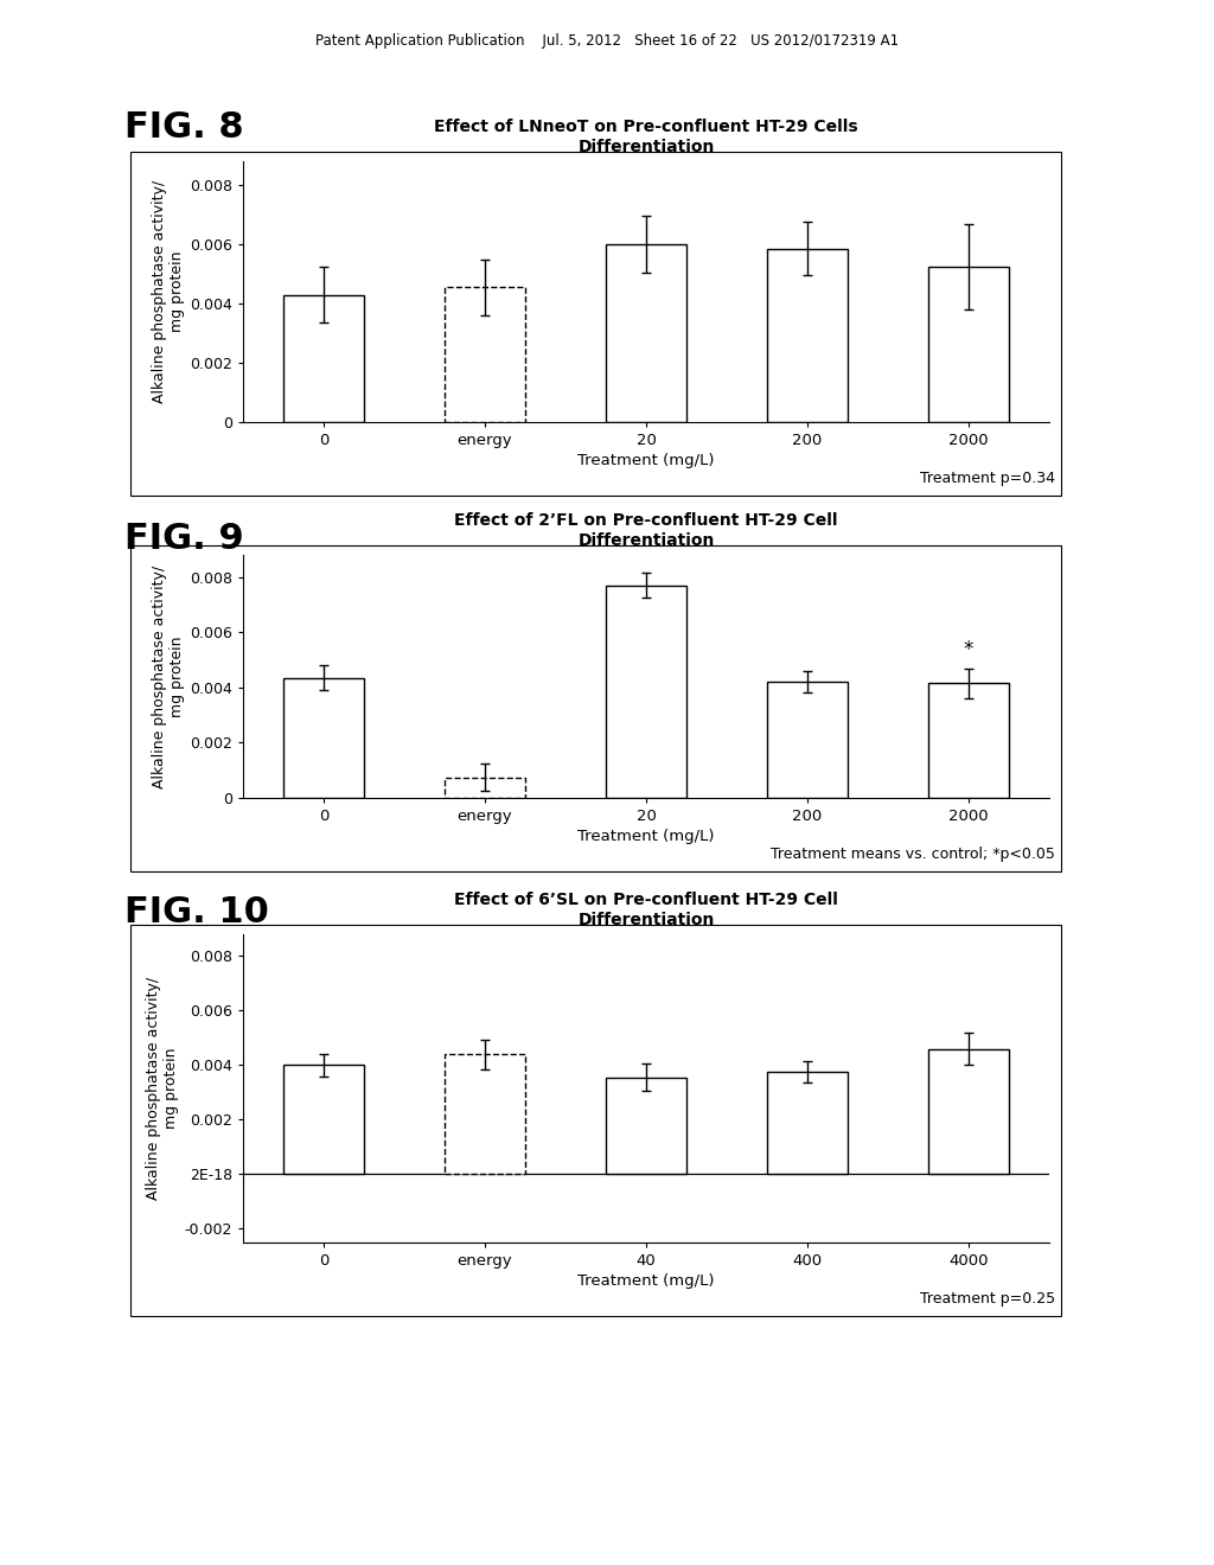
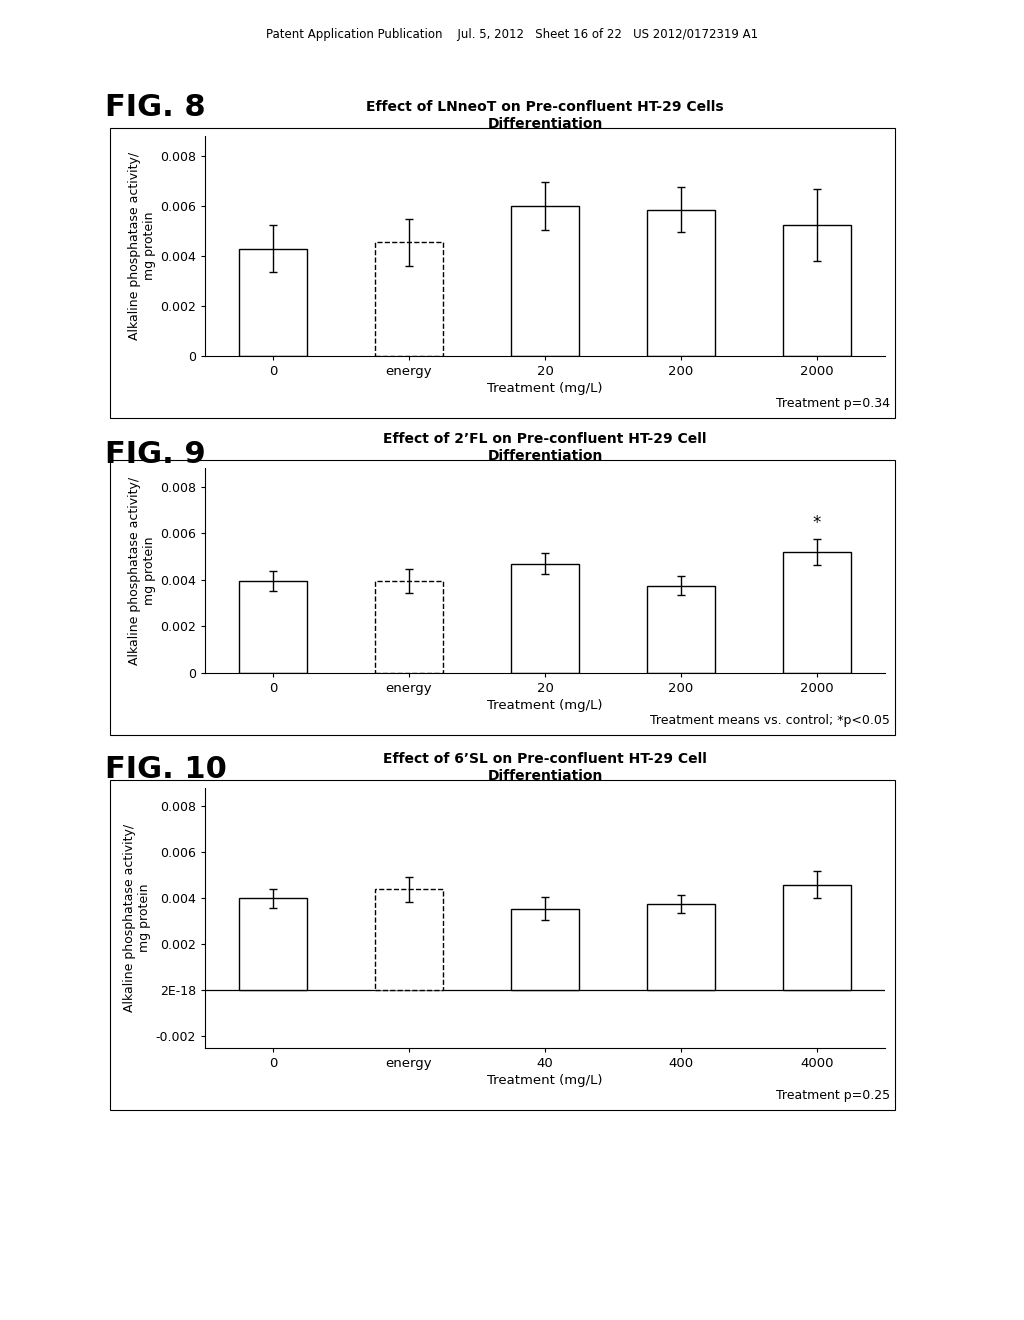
Effect of 2’FL on Pre-confluent HT-29 Cell Differentiation/0: 0.00435 -> 0.00395
Effect of 2’FL on Pre-confluent HT-29 Cell Differentiation/energy: 0.00075 -> 0.00395
Effect of 2’FL on Pre-confluent HT-29 Cell Differentiation/20: 0.00770 -> 0.00470
Effect of 2’FL on Pre-confluent HT-29 Cell Differentiation/200: 0.00420 -> 0.00375
Effect of 2’FL on Pre-confluent HT-29 Cell Differentiation/2000: 0.00415 -> 0.00520
